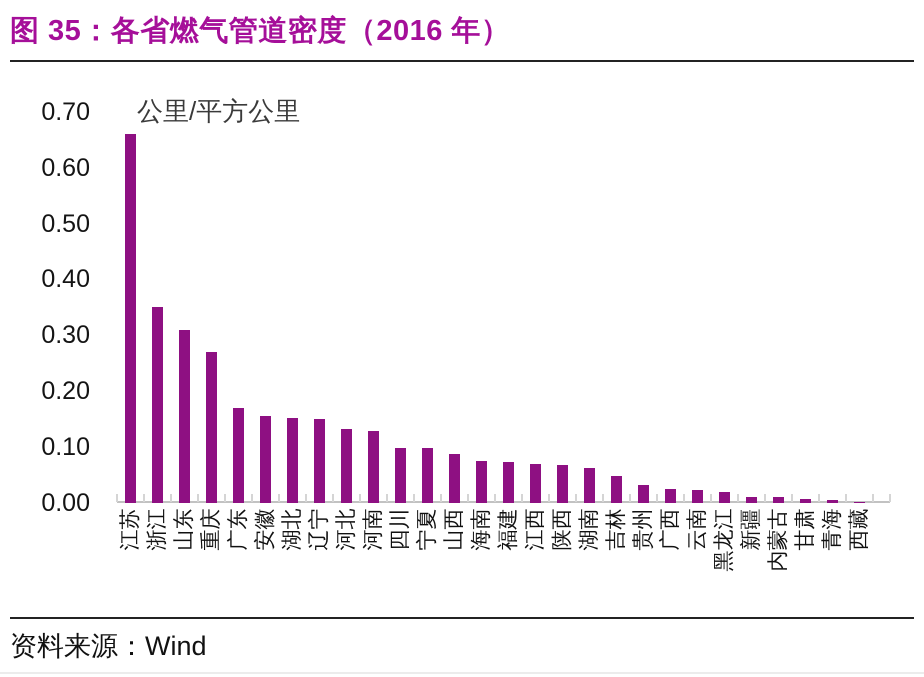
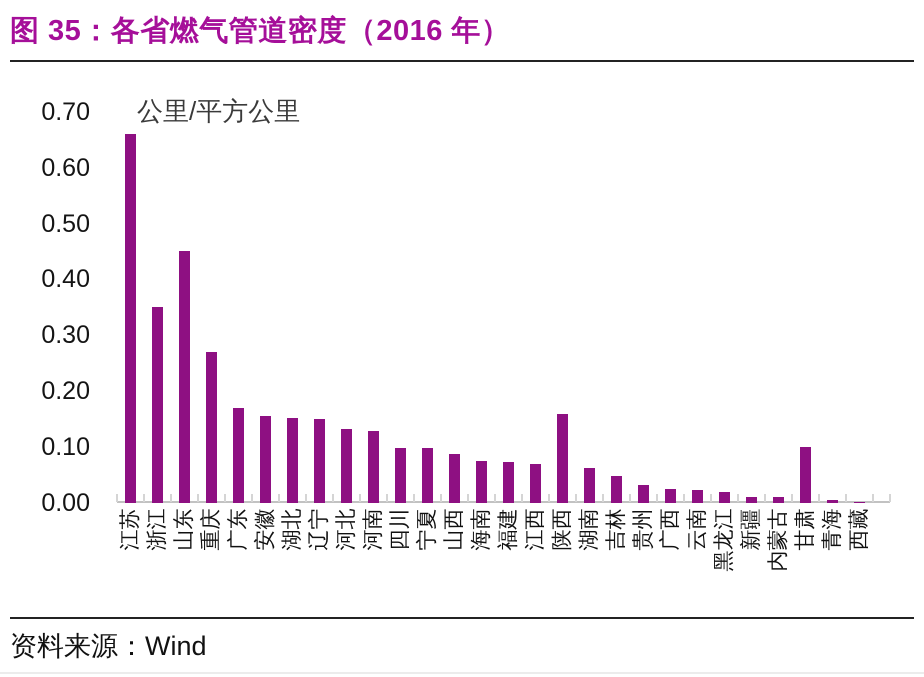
山东: 0.31 -> 0.45
陕西: 0.07 -> 0.16
甘肃: 0.01 -> 0.10
